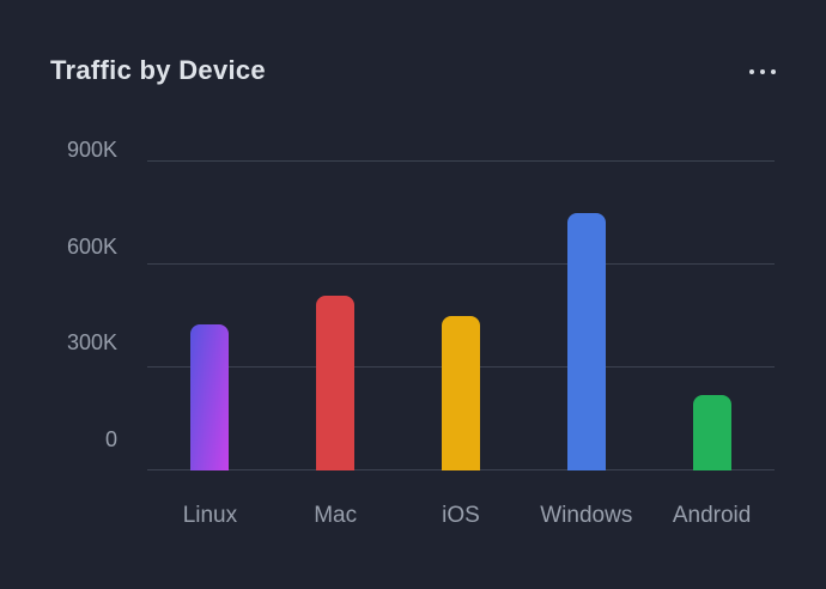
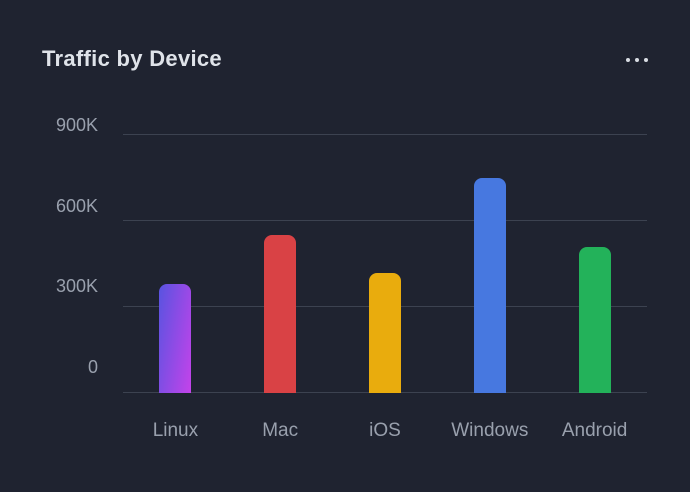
Linux: 420K -> 380K
Mac: 510K -> 550K
iOS: 450K -> 420K
Android: 220K -> 510K
